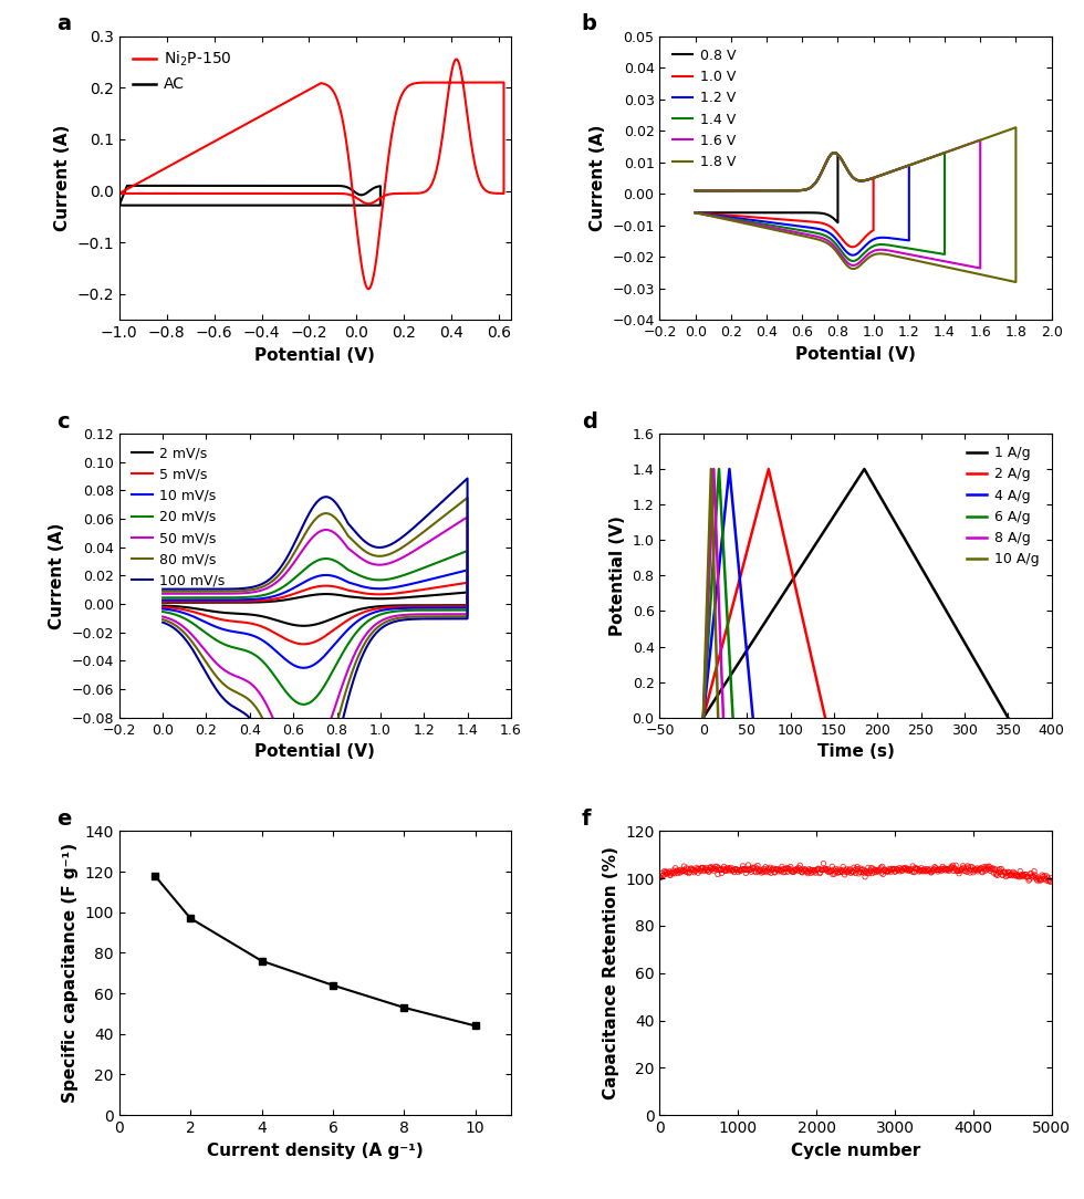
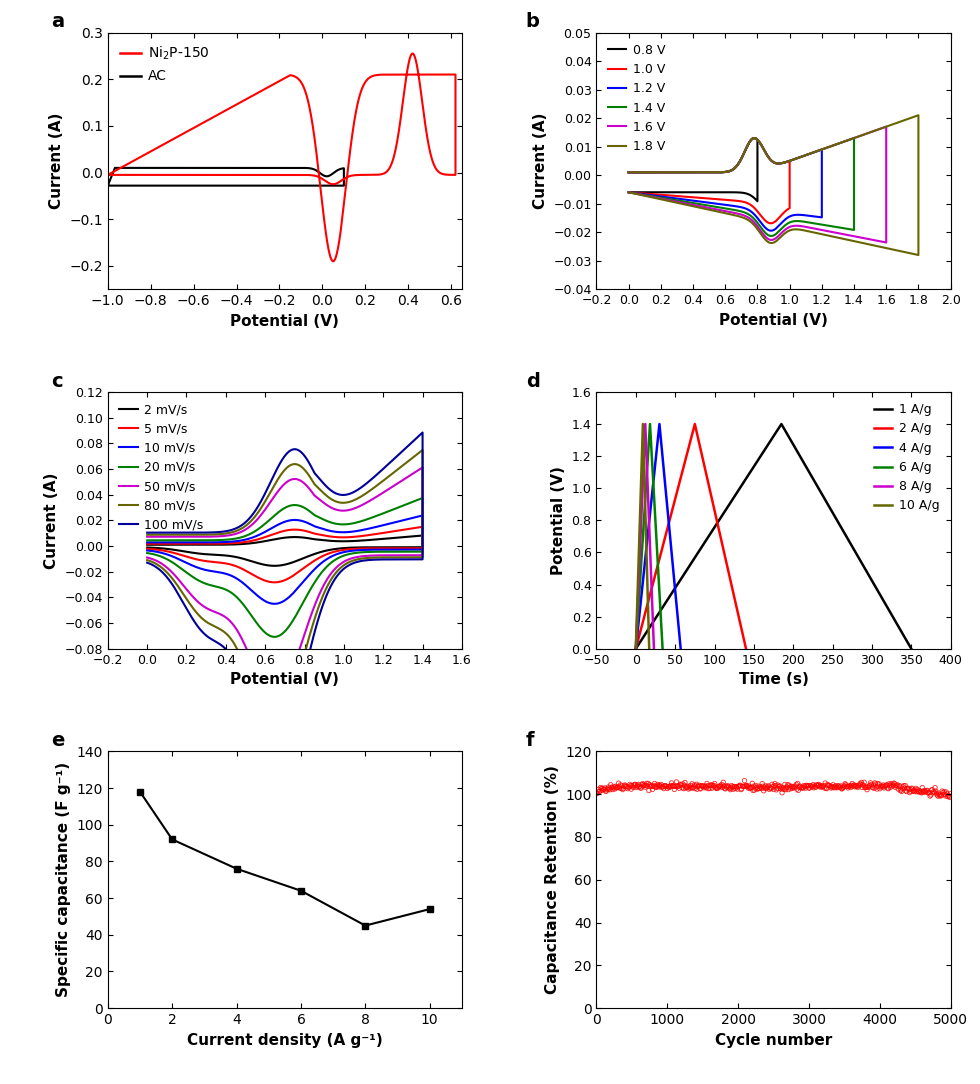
2: 97 -> 92
8: 53 -> 45
10: 44 -> 54
